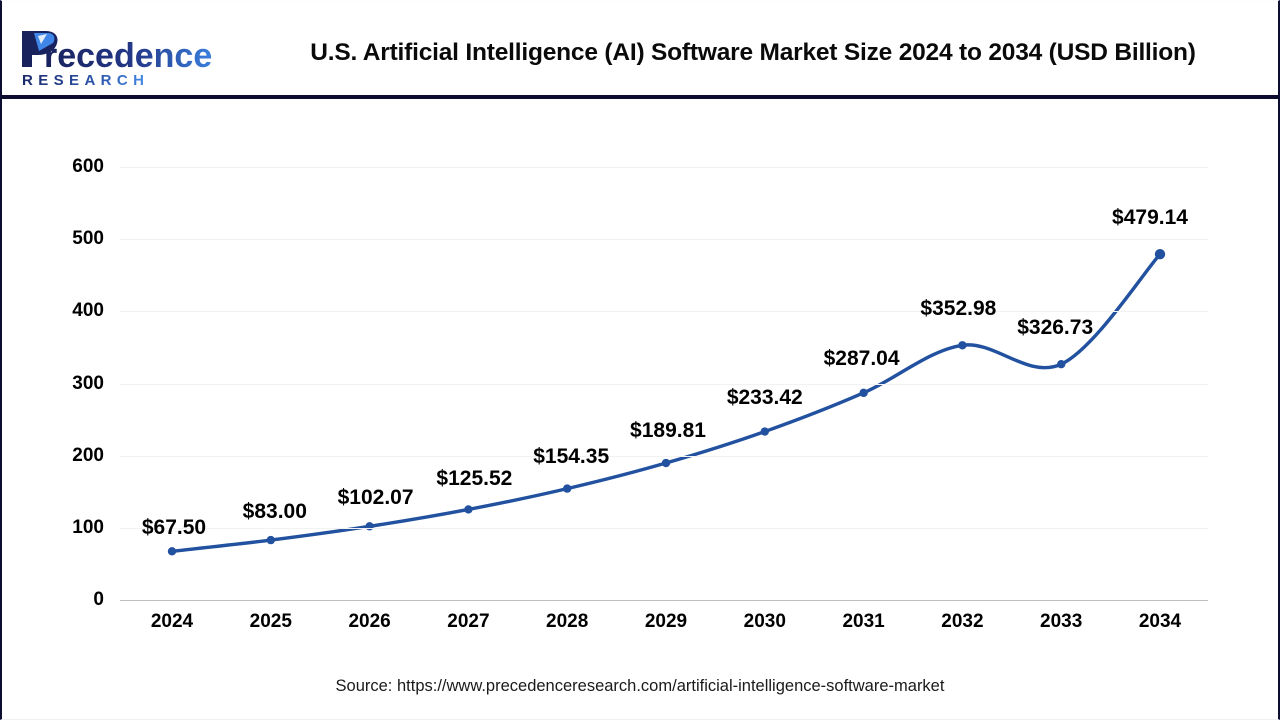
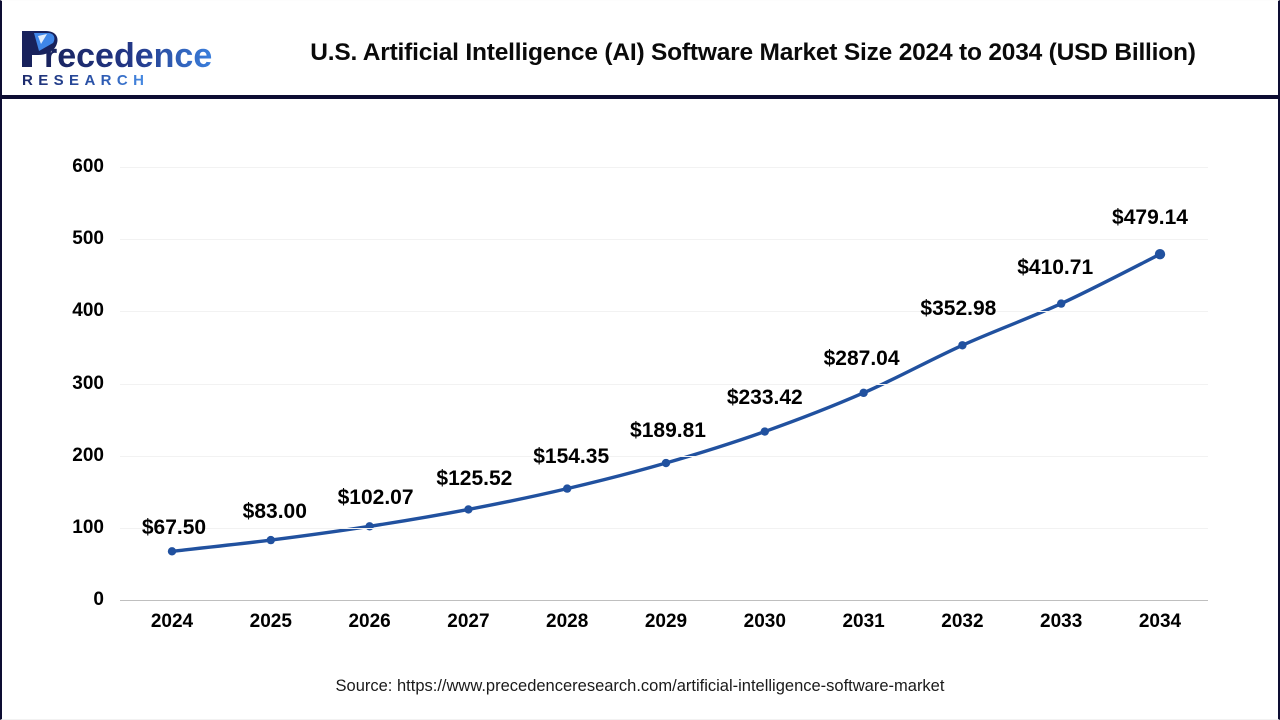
2033: $326.73 -> $410.71
